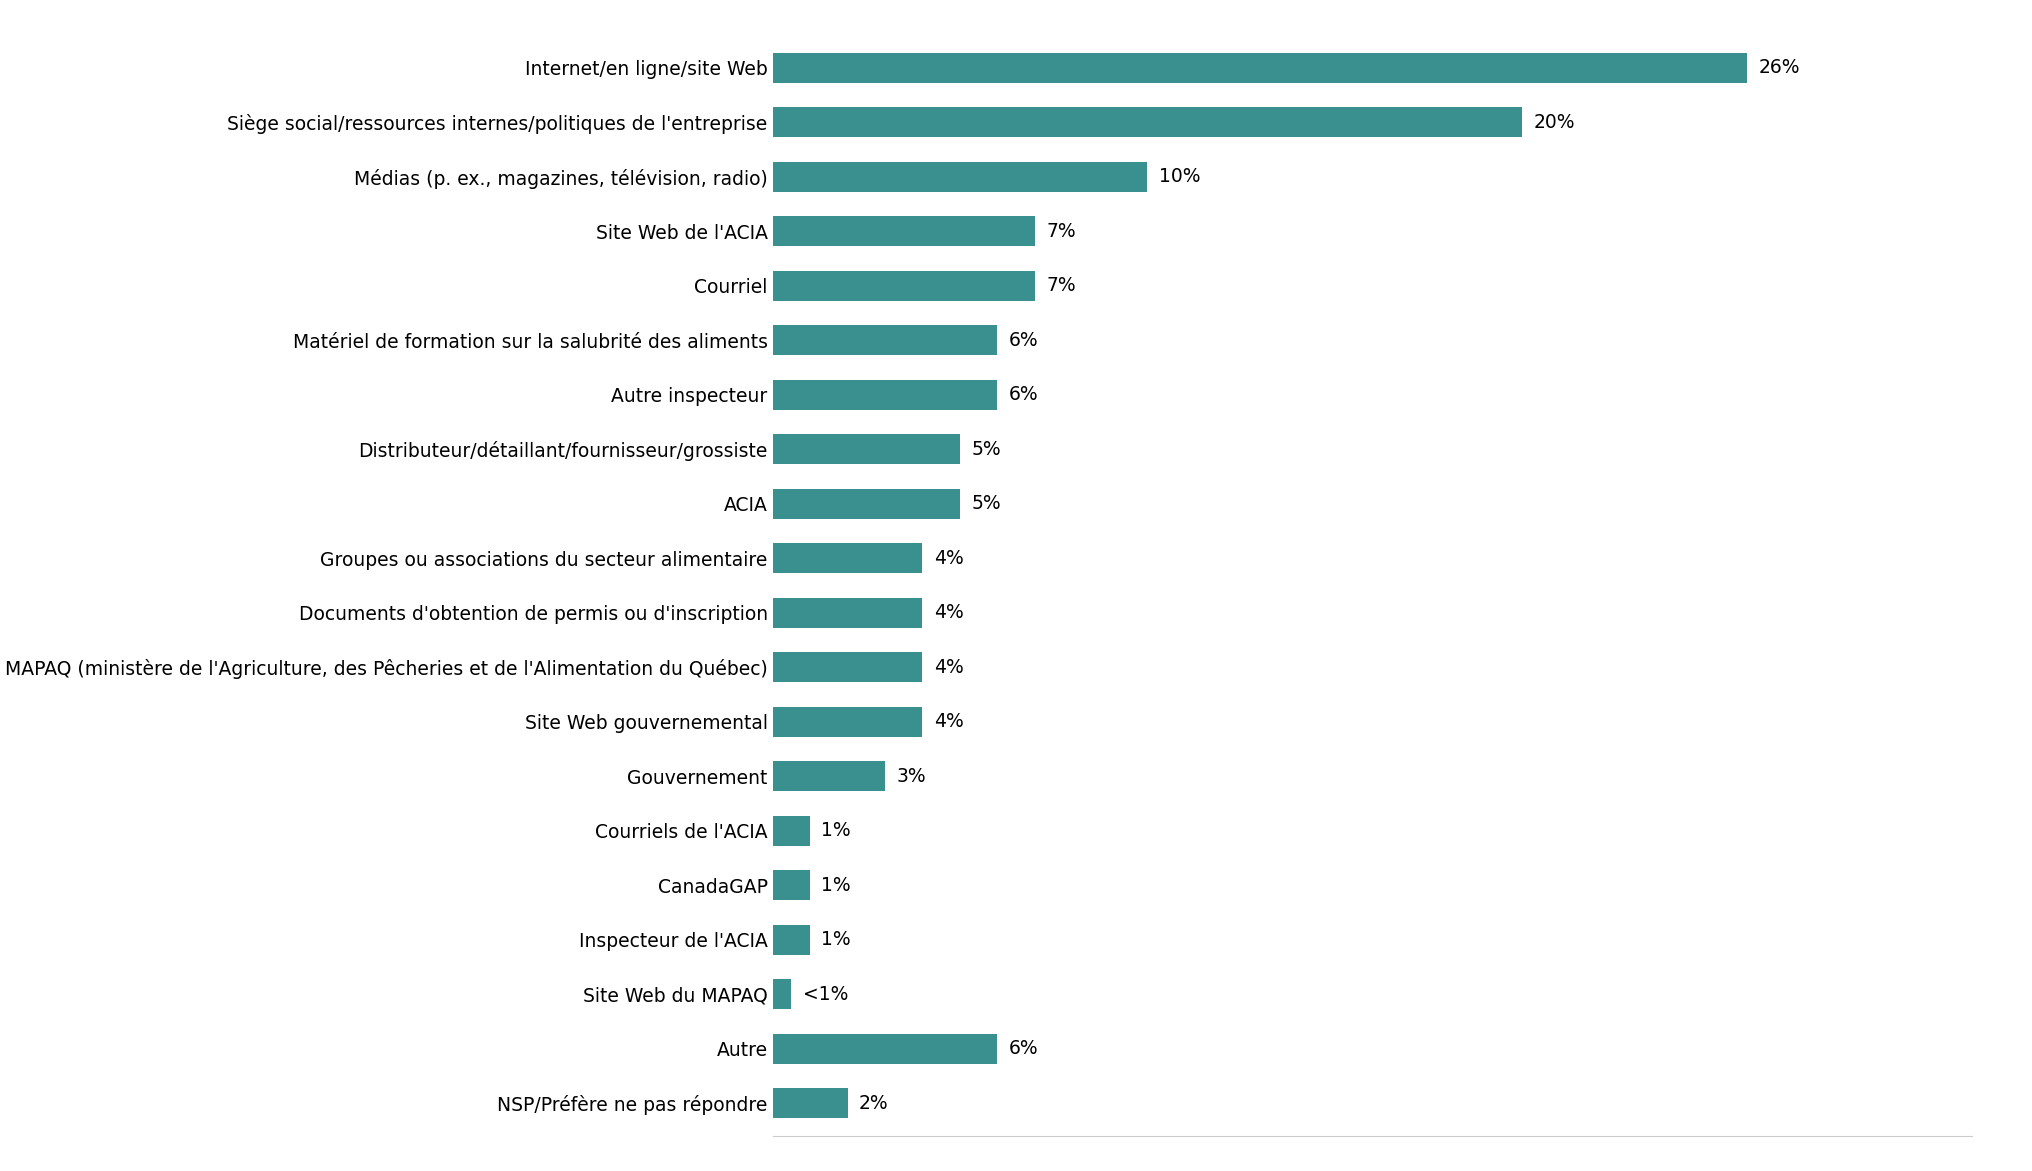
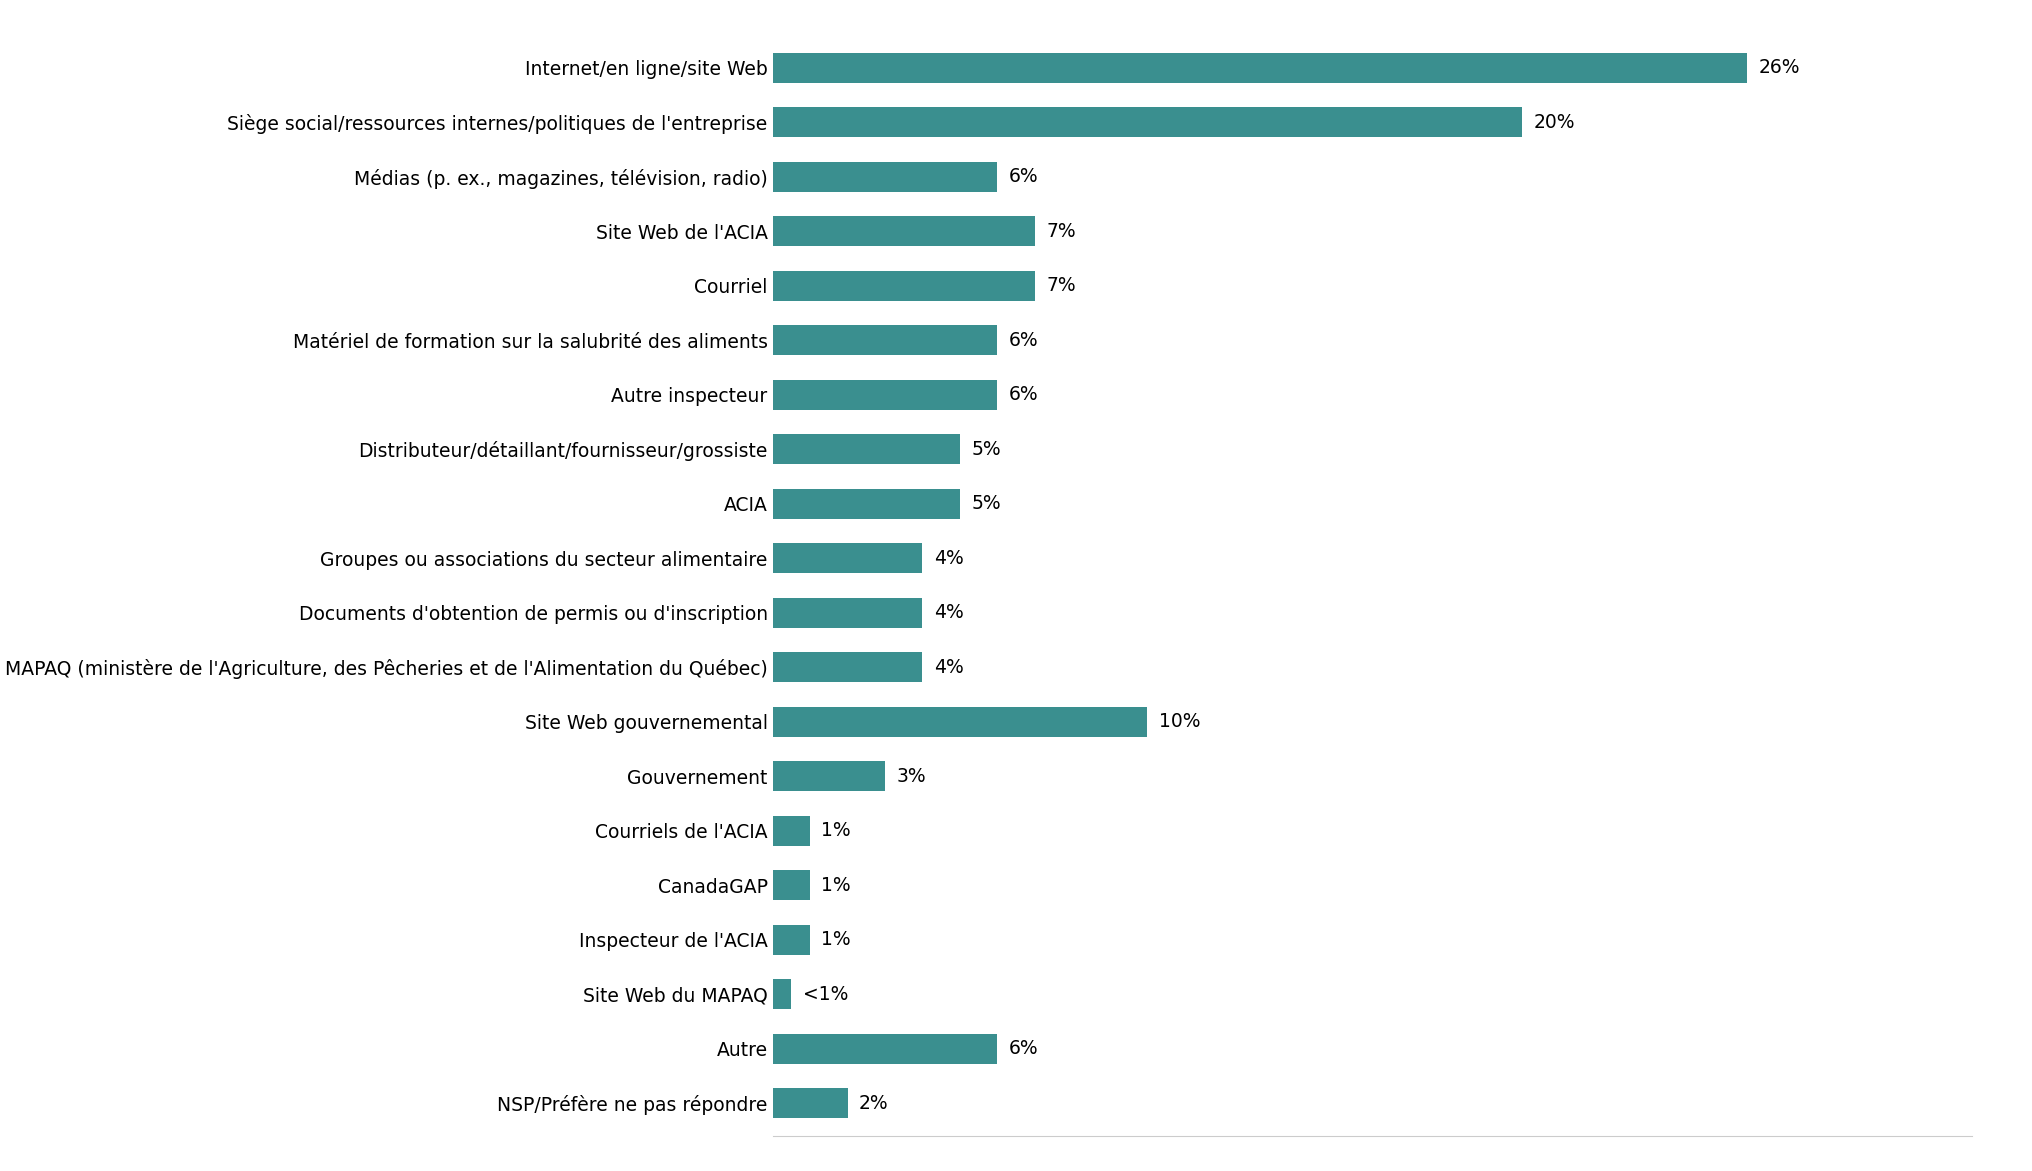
Médias (p. ex., magazines, télévision, radio): 10% -> 6%
Site Web gouvernemental: 4% -> 10%
